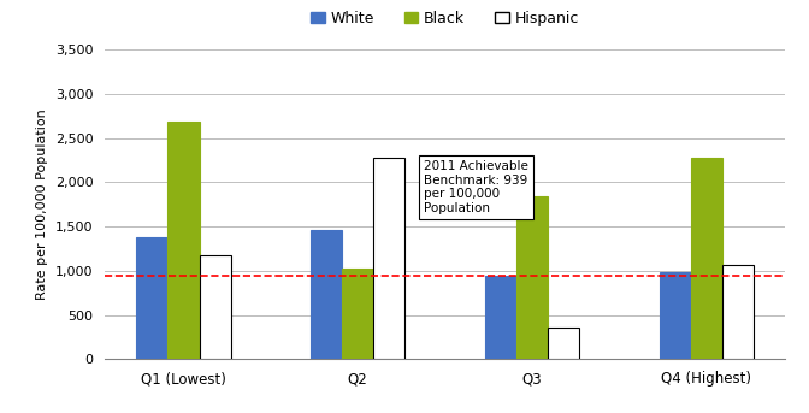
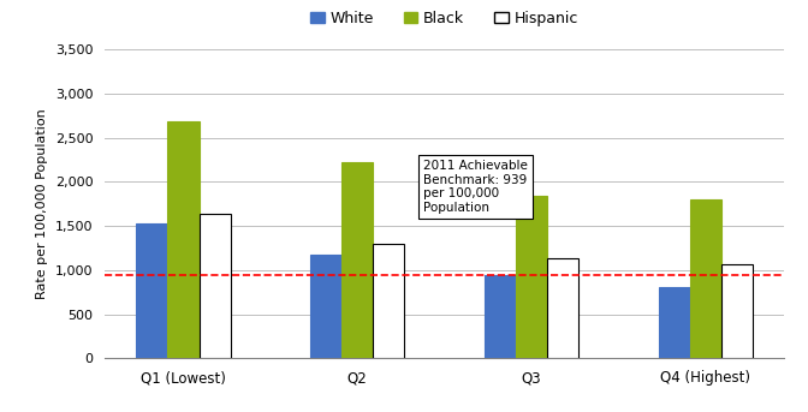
White/Q1 (Lowest): 1,380 -> 1,530
Hispanic/Q1 (Lowest): 1,180 -> 1,640
White/Q2: 1,460 -> 1,180
Black/Q2: 1,020 -> 2,220
Hispanic/Q2: 2,280 -> 1,300
Hispanic/Q3: 360 -> 1,130
White/Q4 (Highest): 980 -> 810
Black/Q4 (Highest): 2,280 -> 1,800
